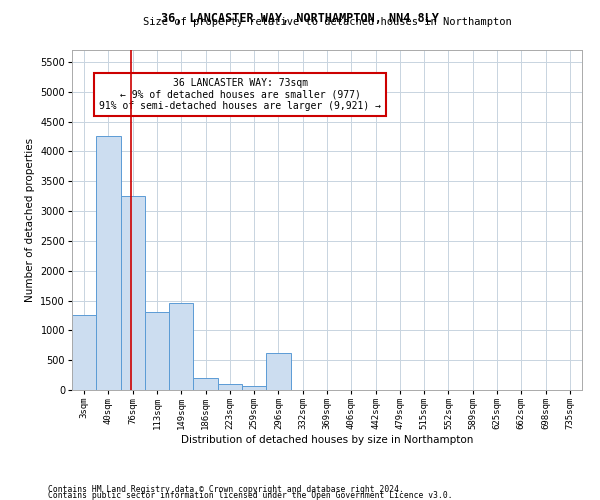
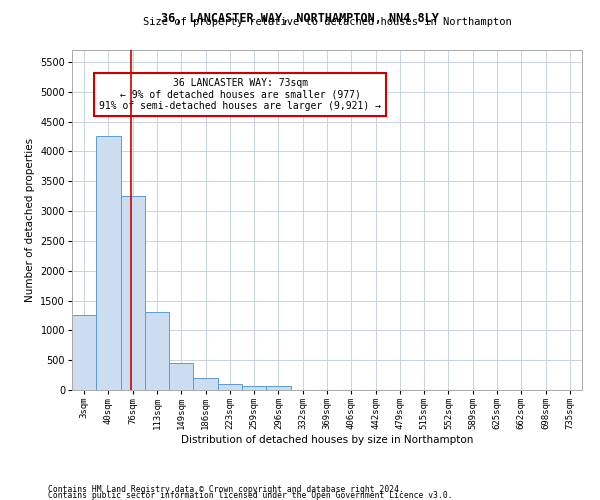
149sqm: 1460 -> 450
296sqm: 620 -> 60
